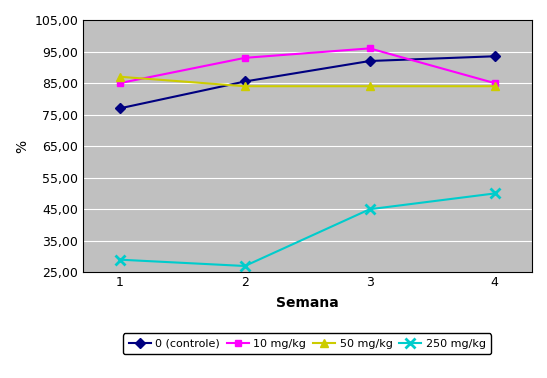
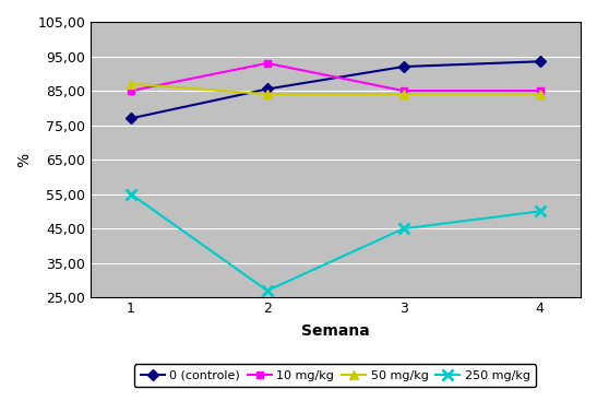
250 mg/kg/1: 29 -> 55
10 mg/kg/3: 96 -> 85
